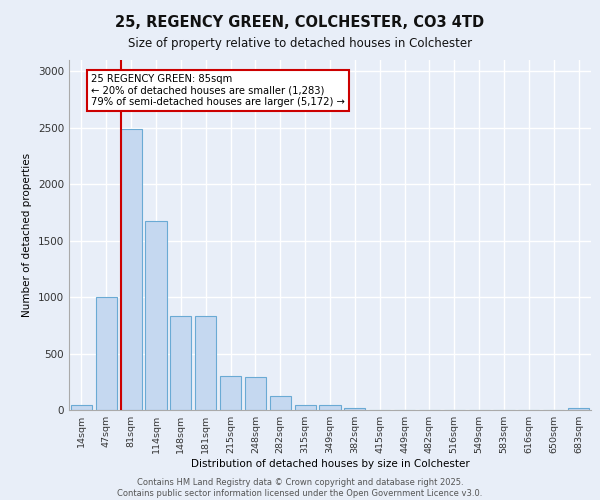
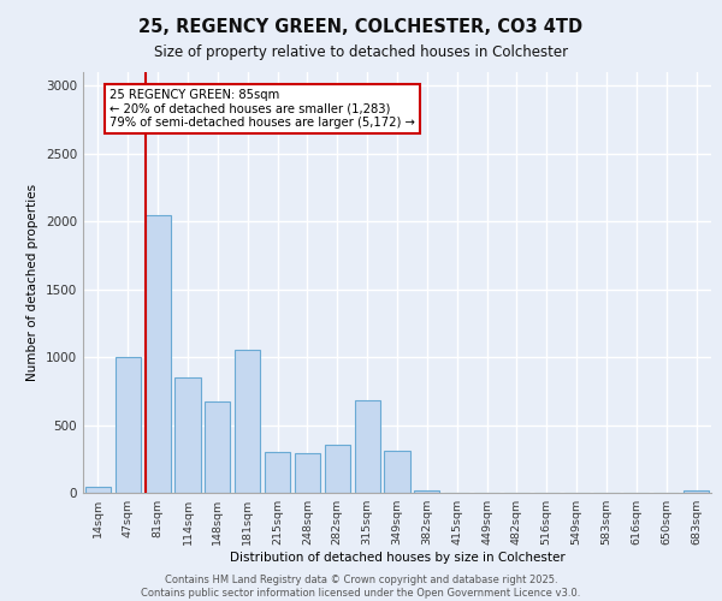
81sqm: 2490 -> 2050
114sqm: 1670 -> 850
148sqm: 840 -> 670
181sqm: 840 -> 1050
282sqm: 120 -> 350
315sqm: 40 -> 680
349sqm: 40 -> 310
